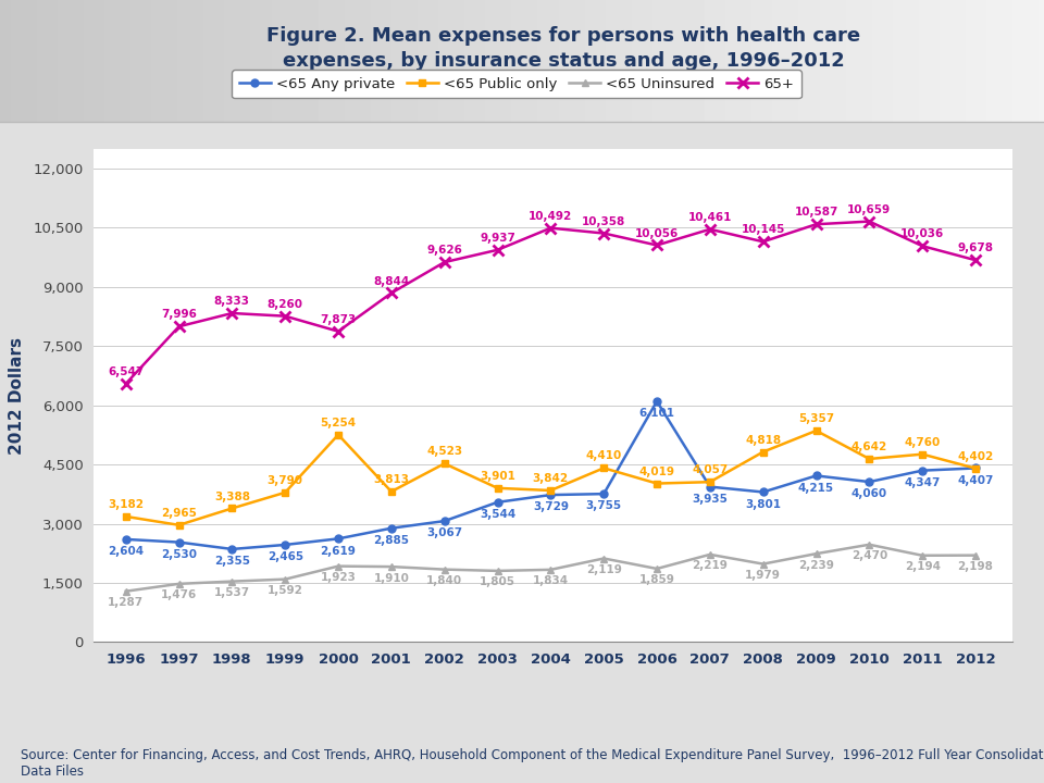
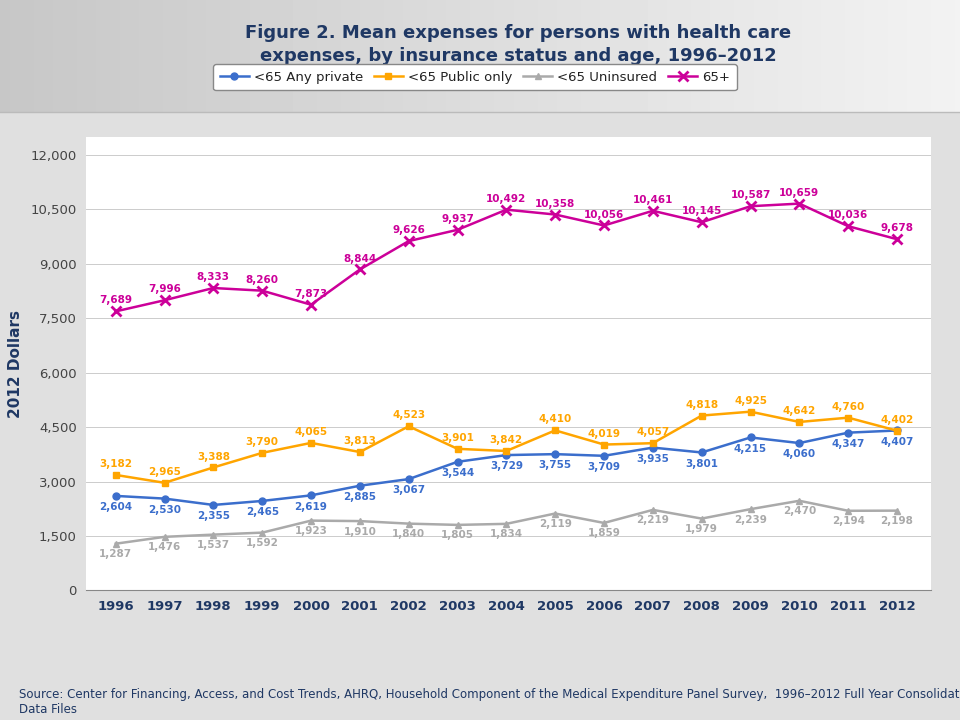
65+/1996: 6,547 -> 7,689
<65 Public only/2000: 5,254 -> 4,065
<65 Any private/2006: 6,101 -> 3,709
<65 Public only/2009: 5,357 -> 4,925
